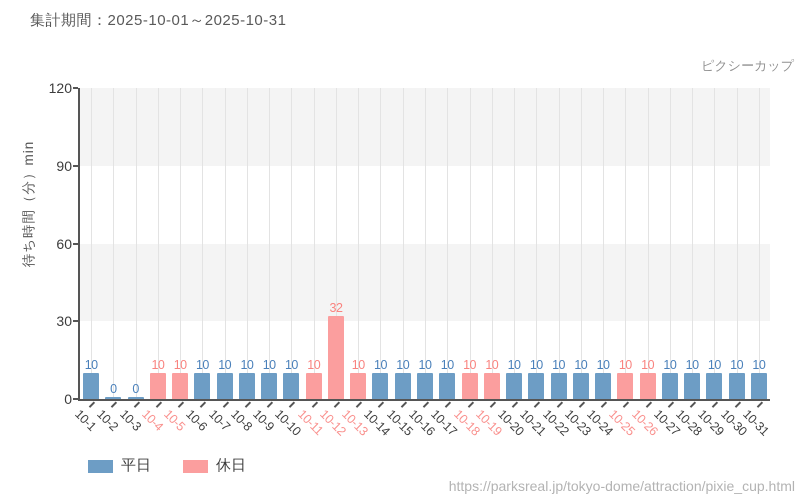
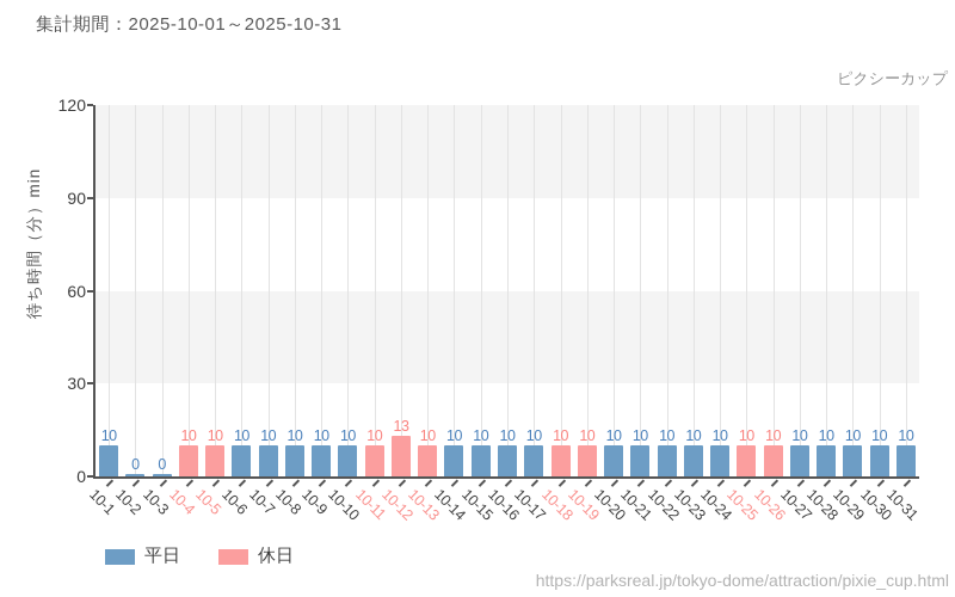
10-12: 32 -> 13
